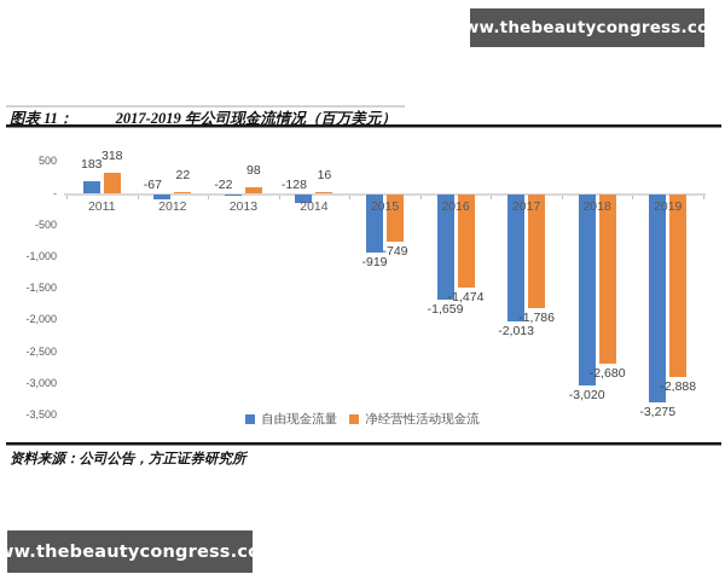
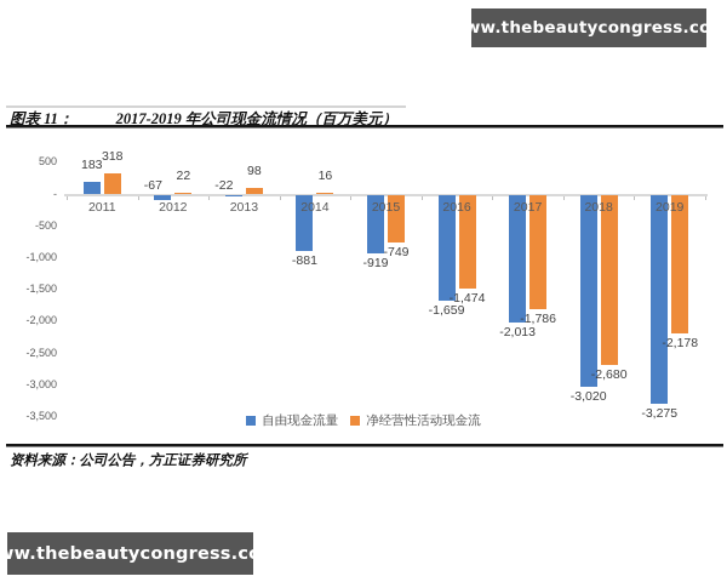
自由现金流量/2014: -128 -> -881
净经营性活动现金流/2019: -2,888 -> -2,178
